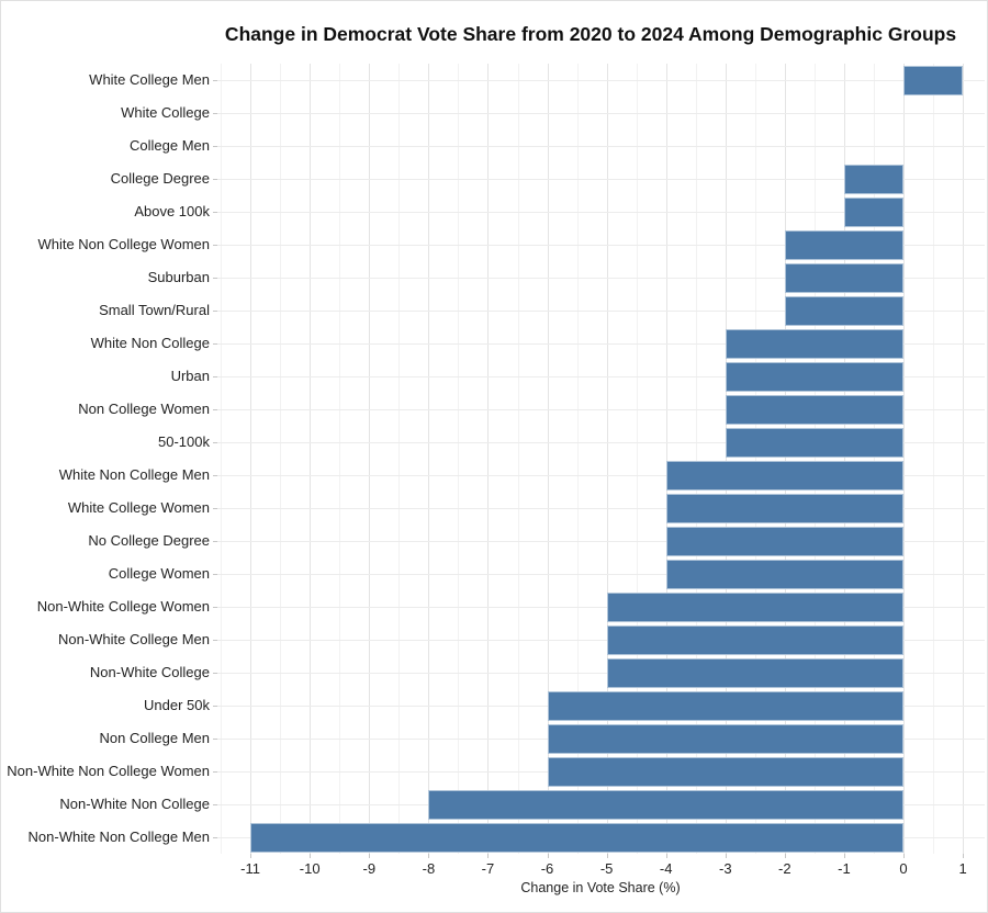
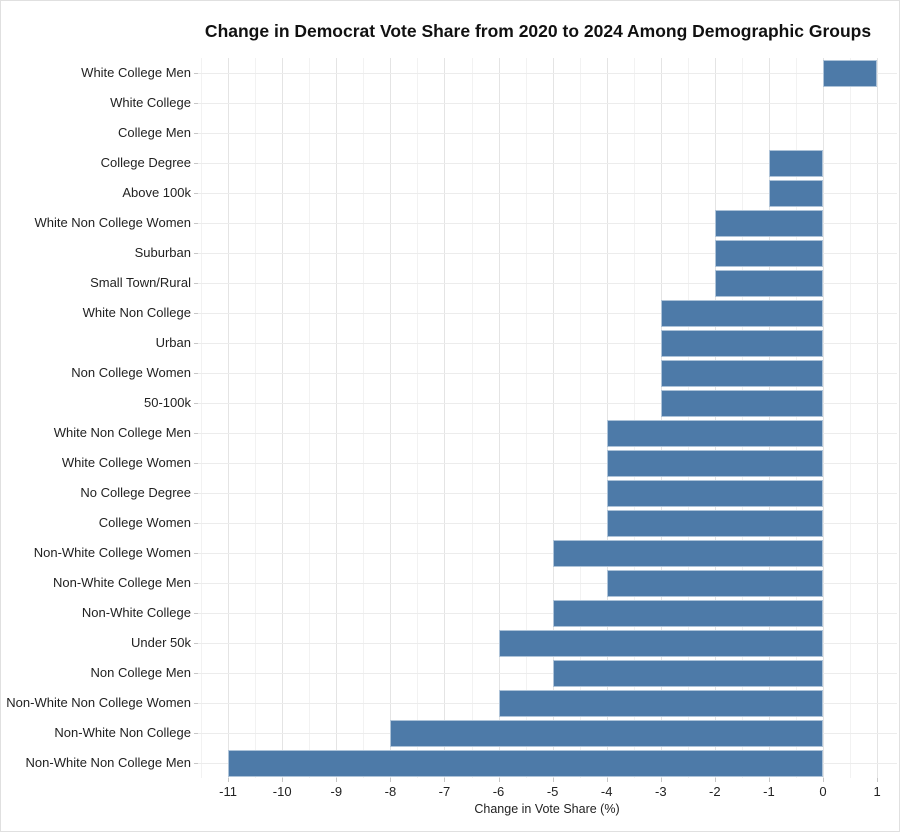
Non-White College Men: -5 -> -4
Non College Men: -6 -> -5
